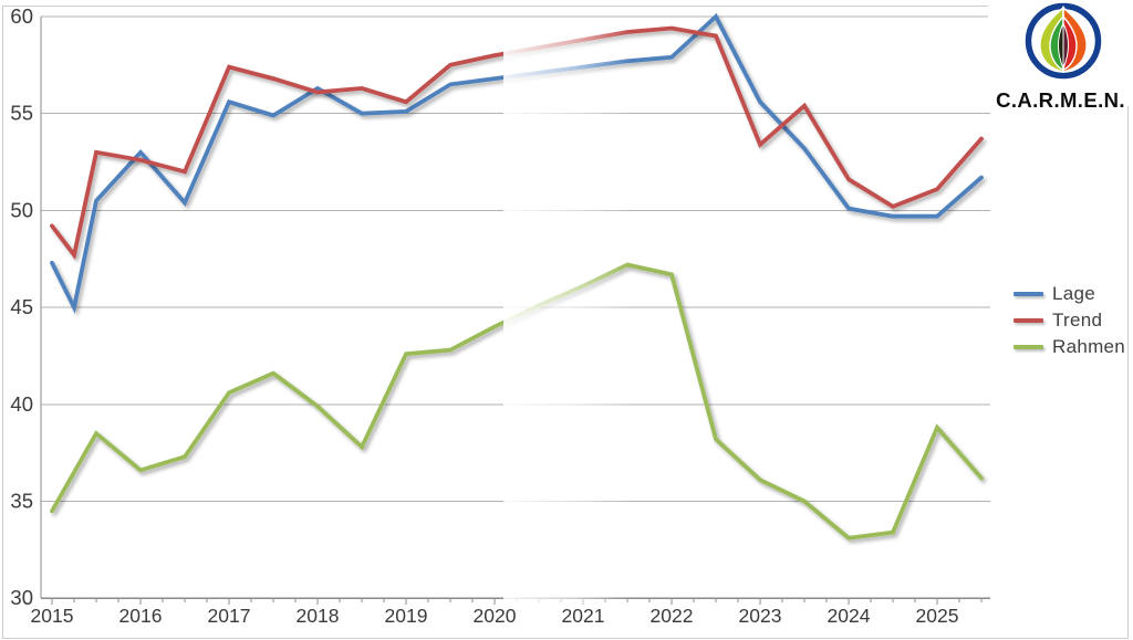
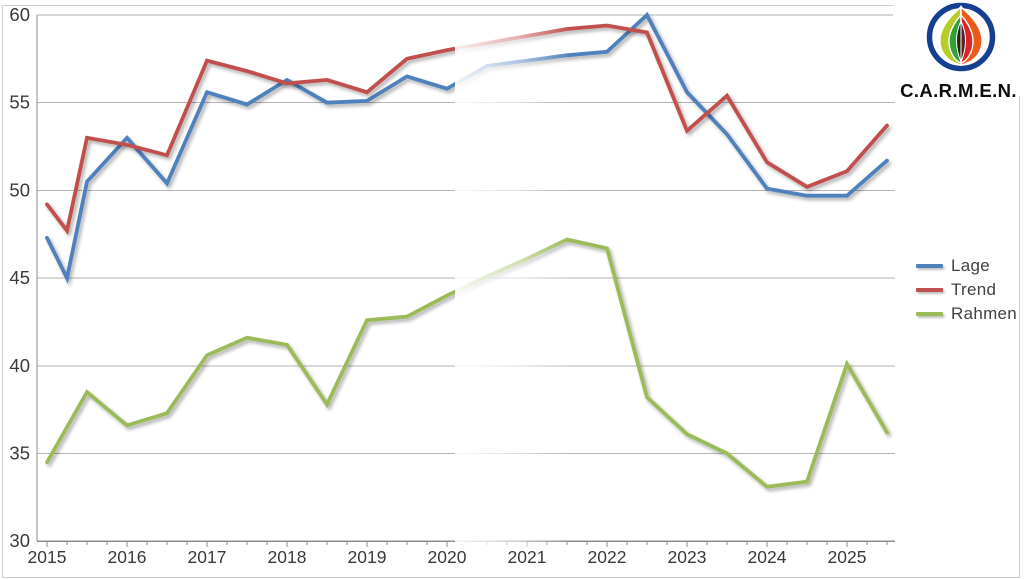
Rahmen/2018: 39.9 -> 41.2
Lage/2020: 56.8 -> 55.8
Rahmen/2025: 38.8 -> 40.1
